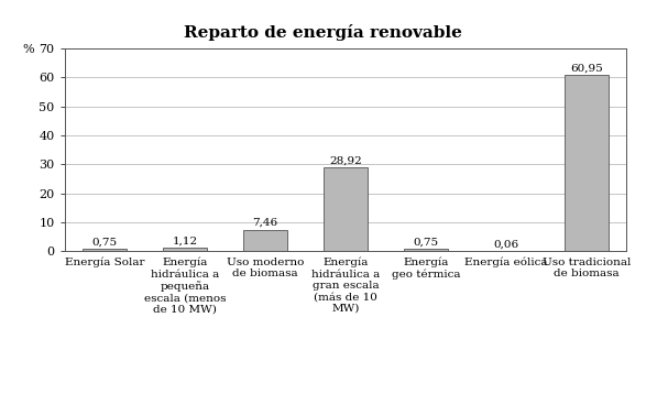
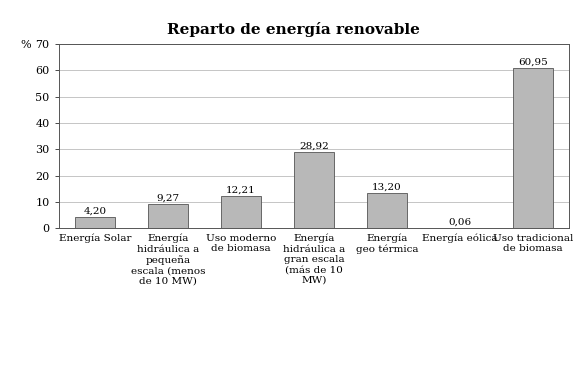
Energía Solar: 0,75 -> 4,20
Energía hidráulica a pequeña escala (menos de 10 MW): 1,12 -> 9,27
Uso moderno de biomasa: 7,46 -> 12,21
Energía geo térmica: 0,75 -> 13,20
